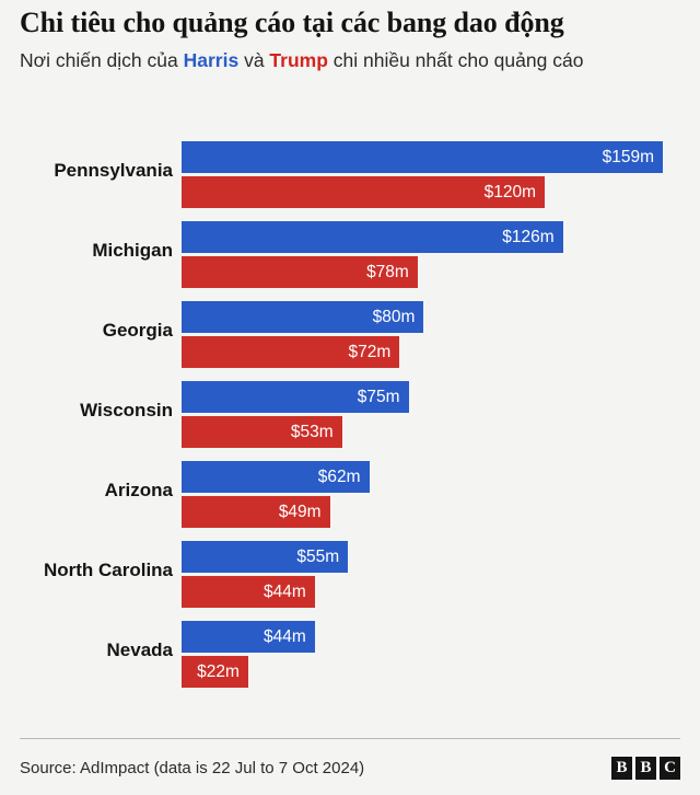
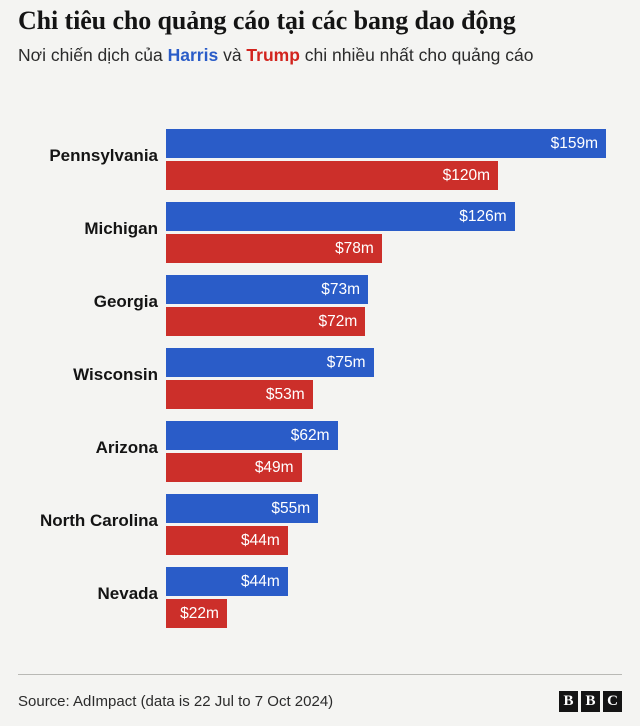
Harris/Georgia: $80m -> $73m
